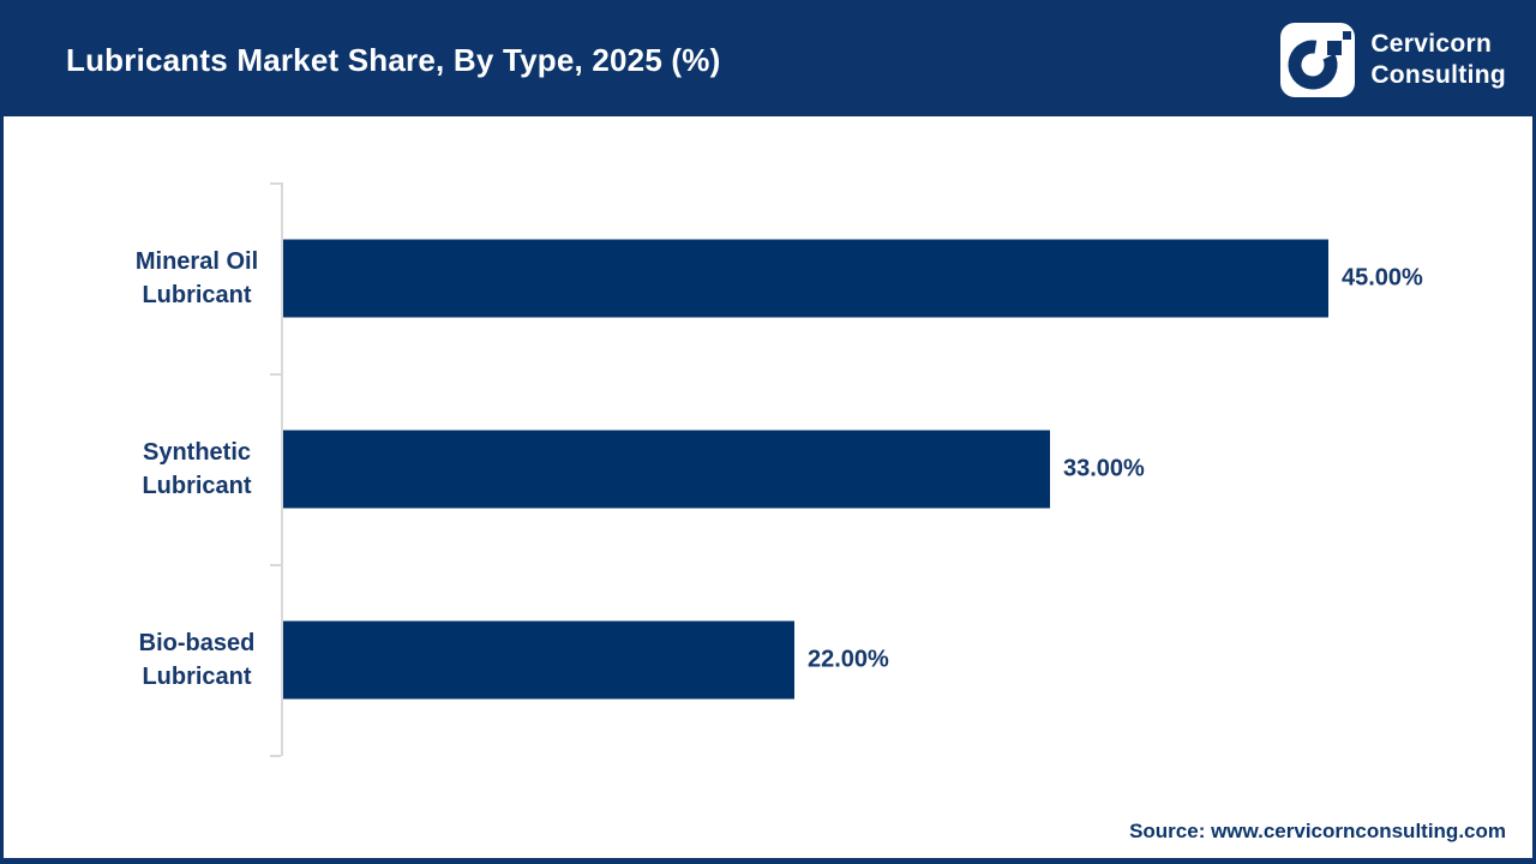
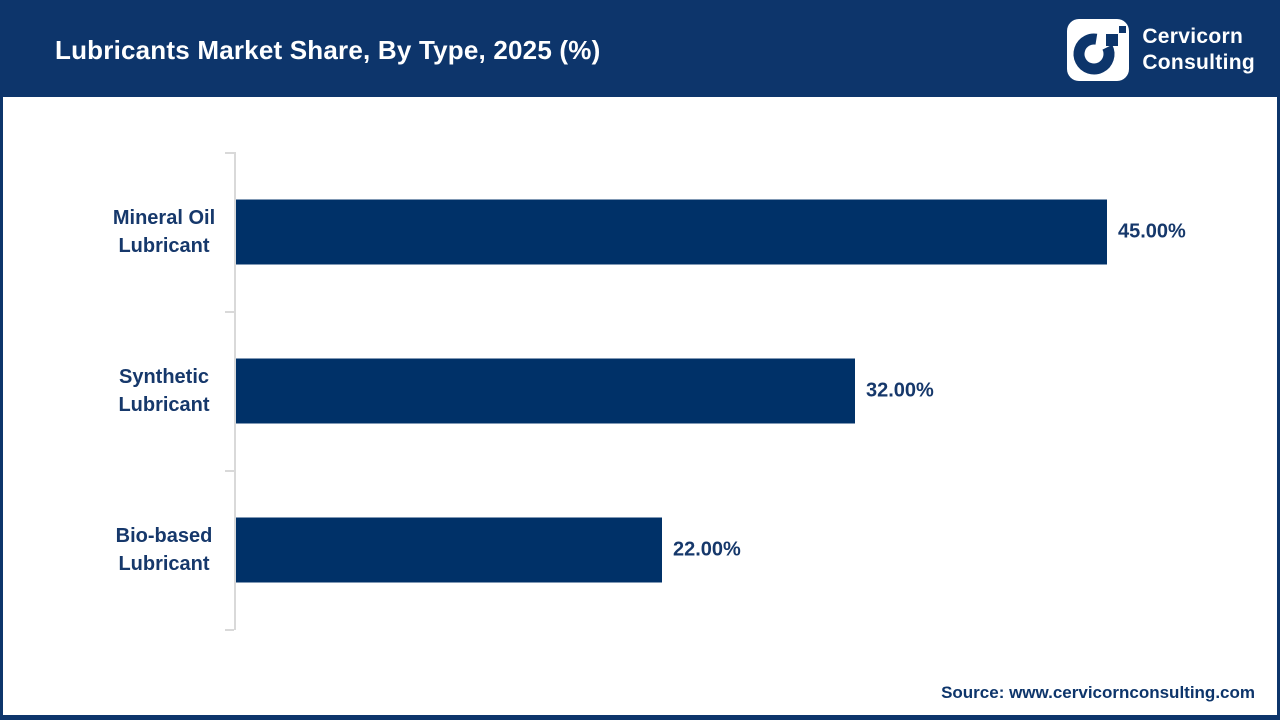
Synthetic Lubricant: 33.00% -> 32.00%
